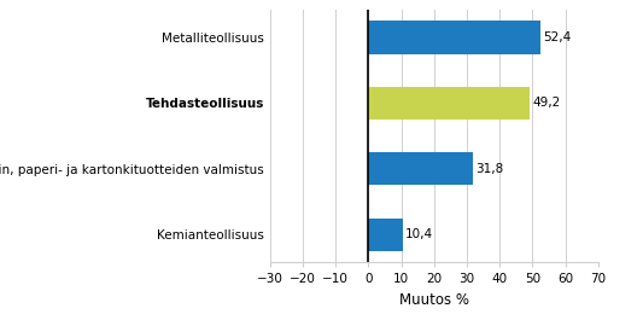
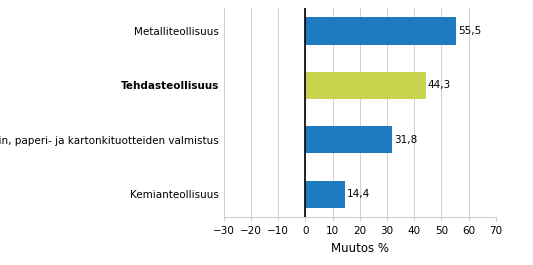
Metalliteollisuus: 52,4 -> 55,5
Tehdasteollisuus: 49,2 -> 44,3
Kemianteollisuus: 10,4 -> 14,4
